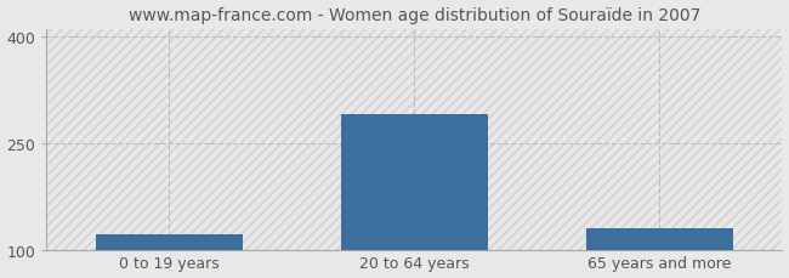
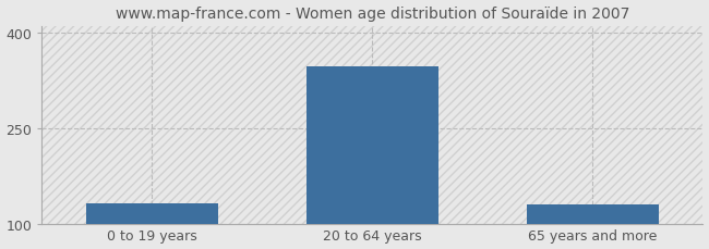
0 to 19 years: 122 -> 132
20 to 64 years: 290 -> 346
